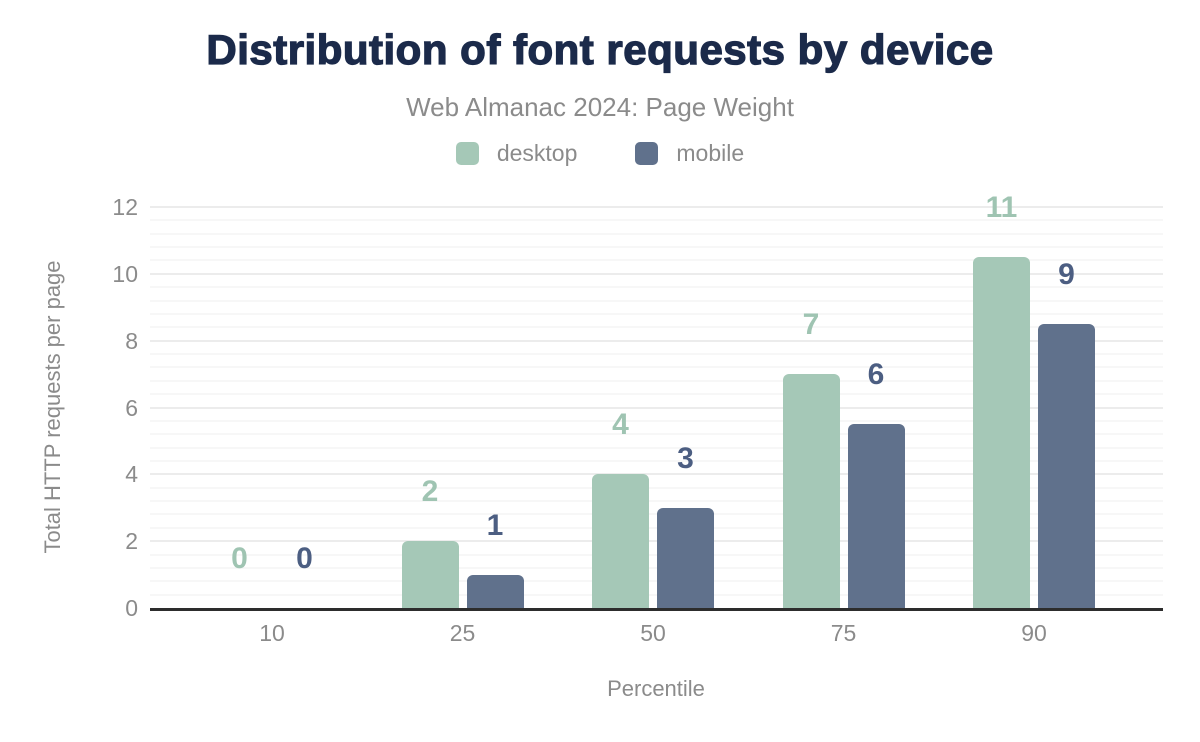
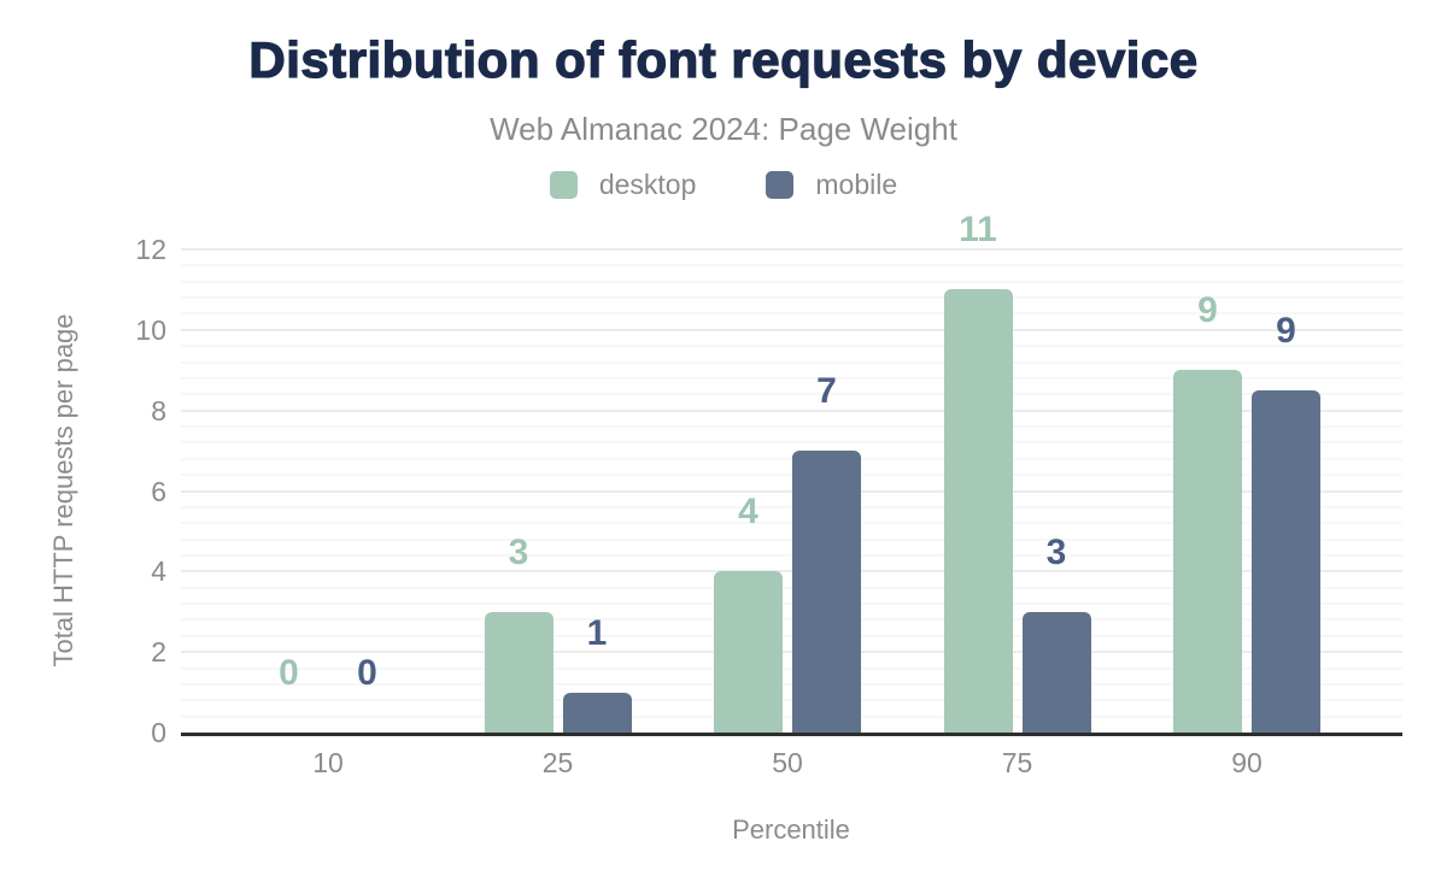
desktop/25: 2 -> 3
mobile/50: 3 -> 7
desktop/75: 7 -> 11
mobile/75: 6 -> 3
desktop/90: 11 -> 9
